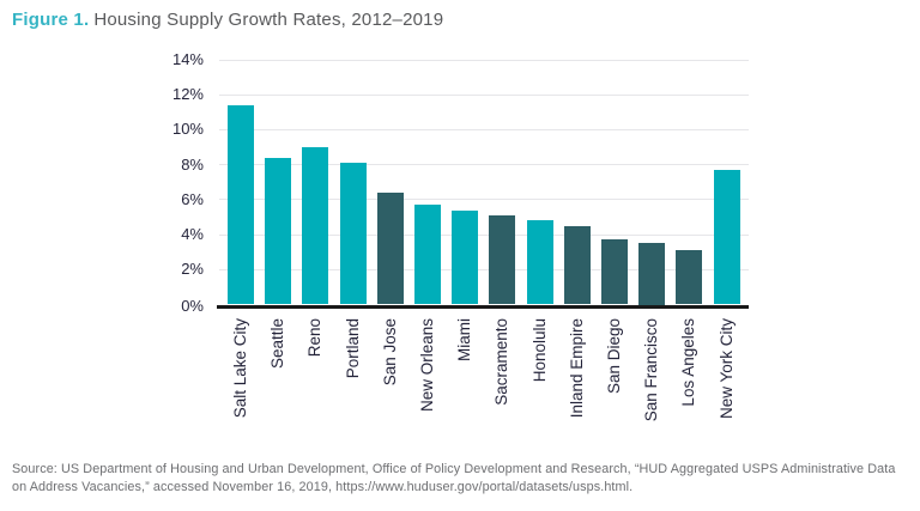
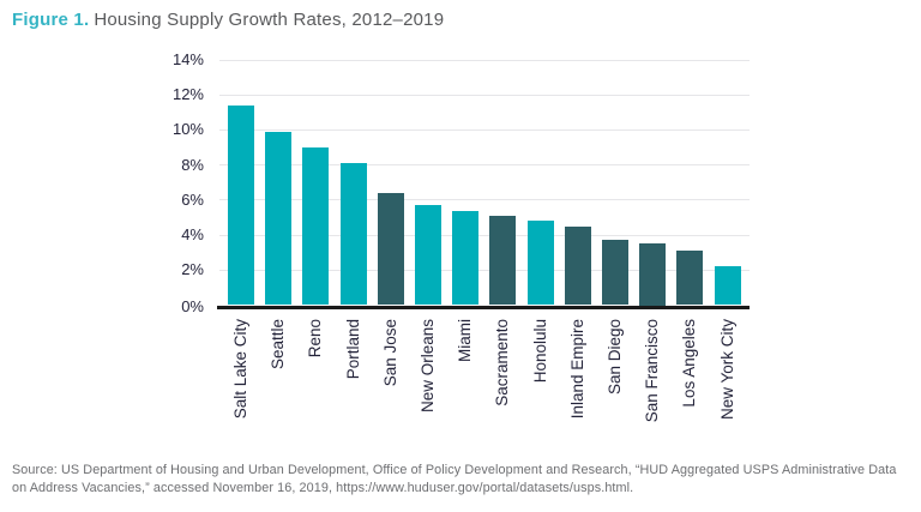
Seattle: 8.4% -> 9.9%
New York City: 7.7% -> 2.2%
